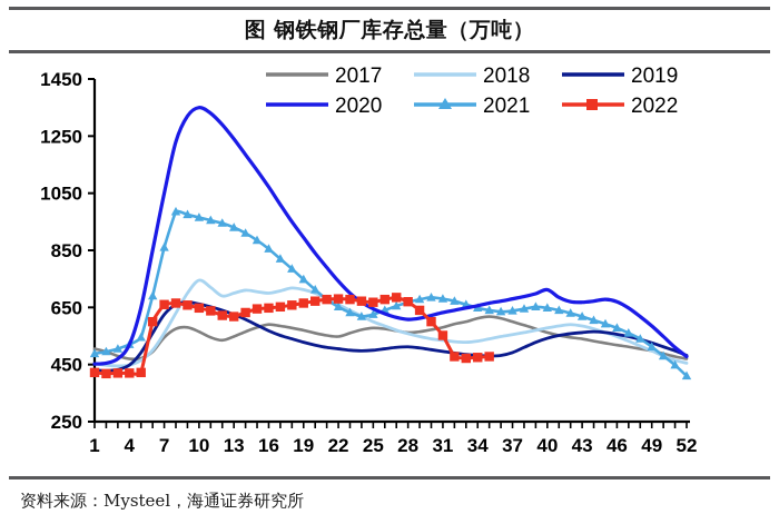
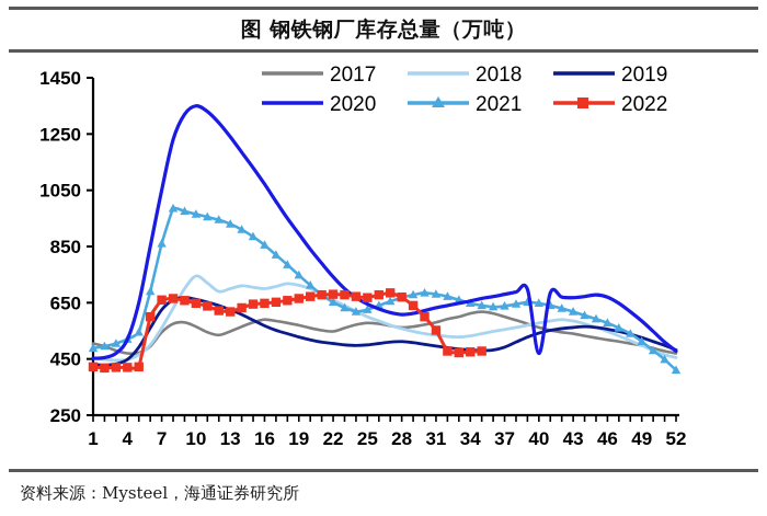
2020/40: 710 -> 470
